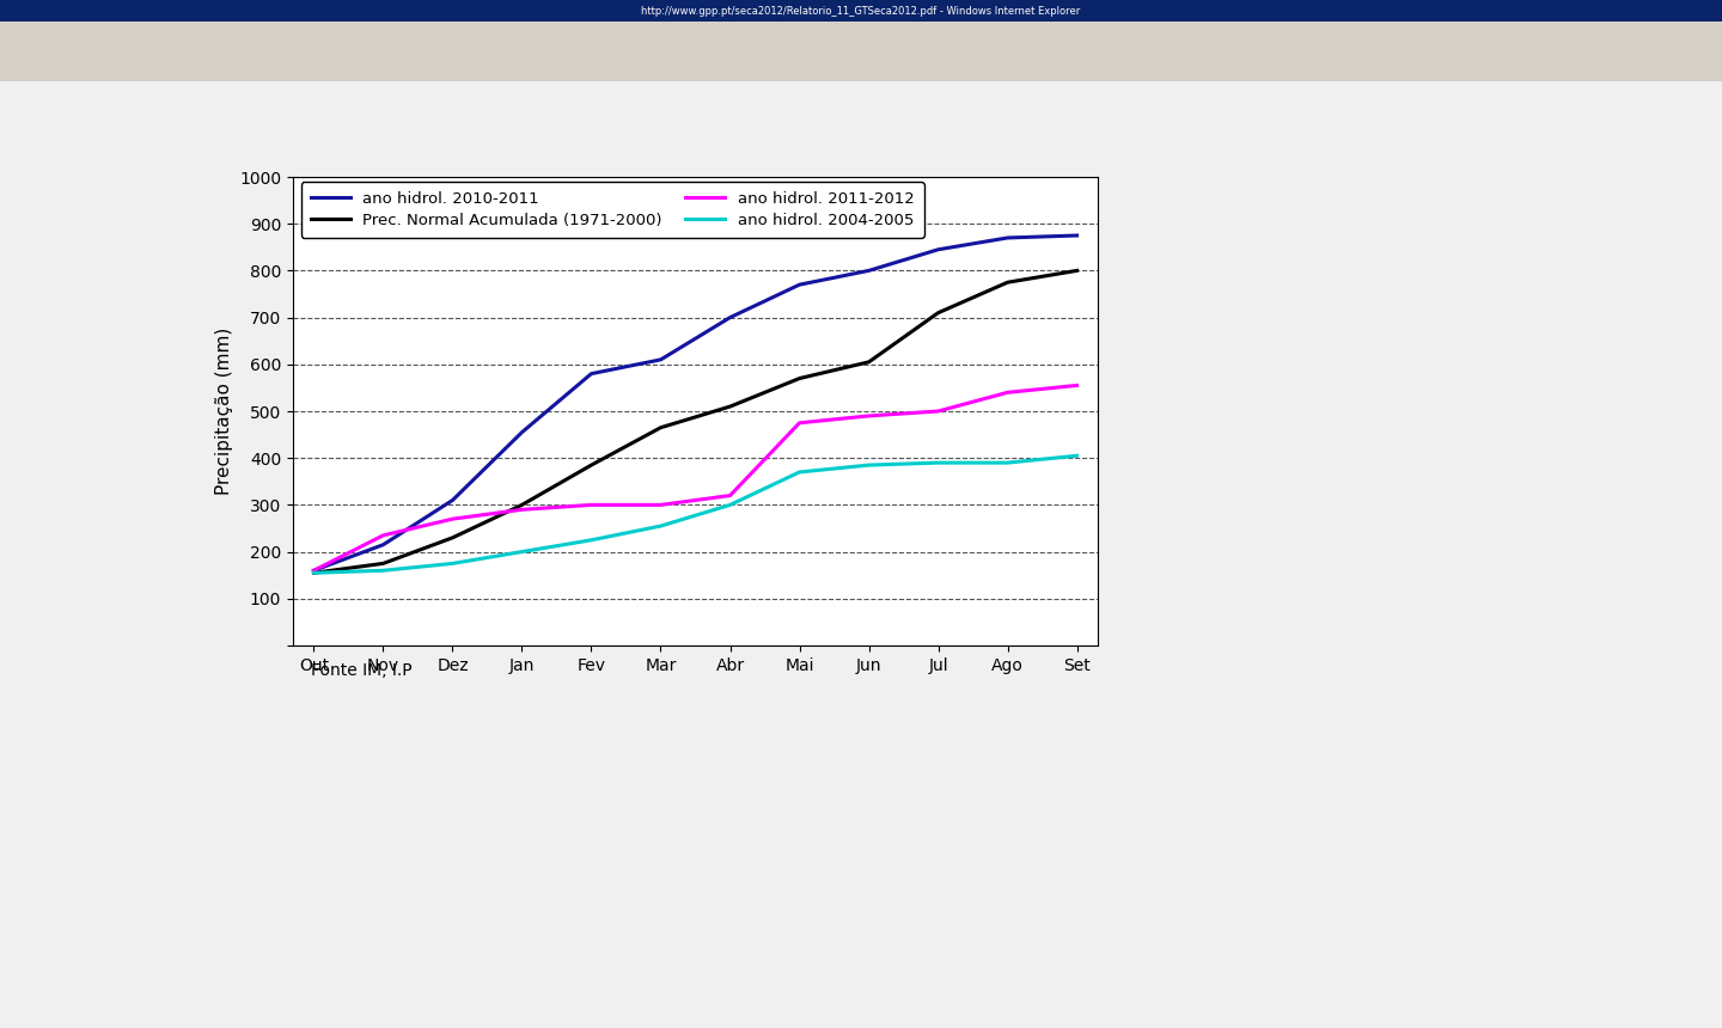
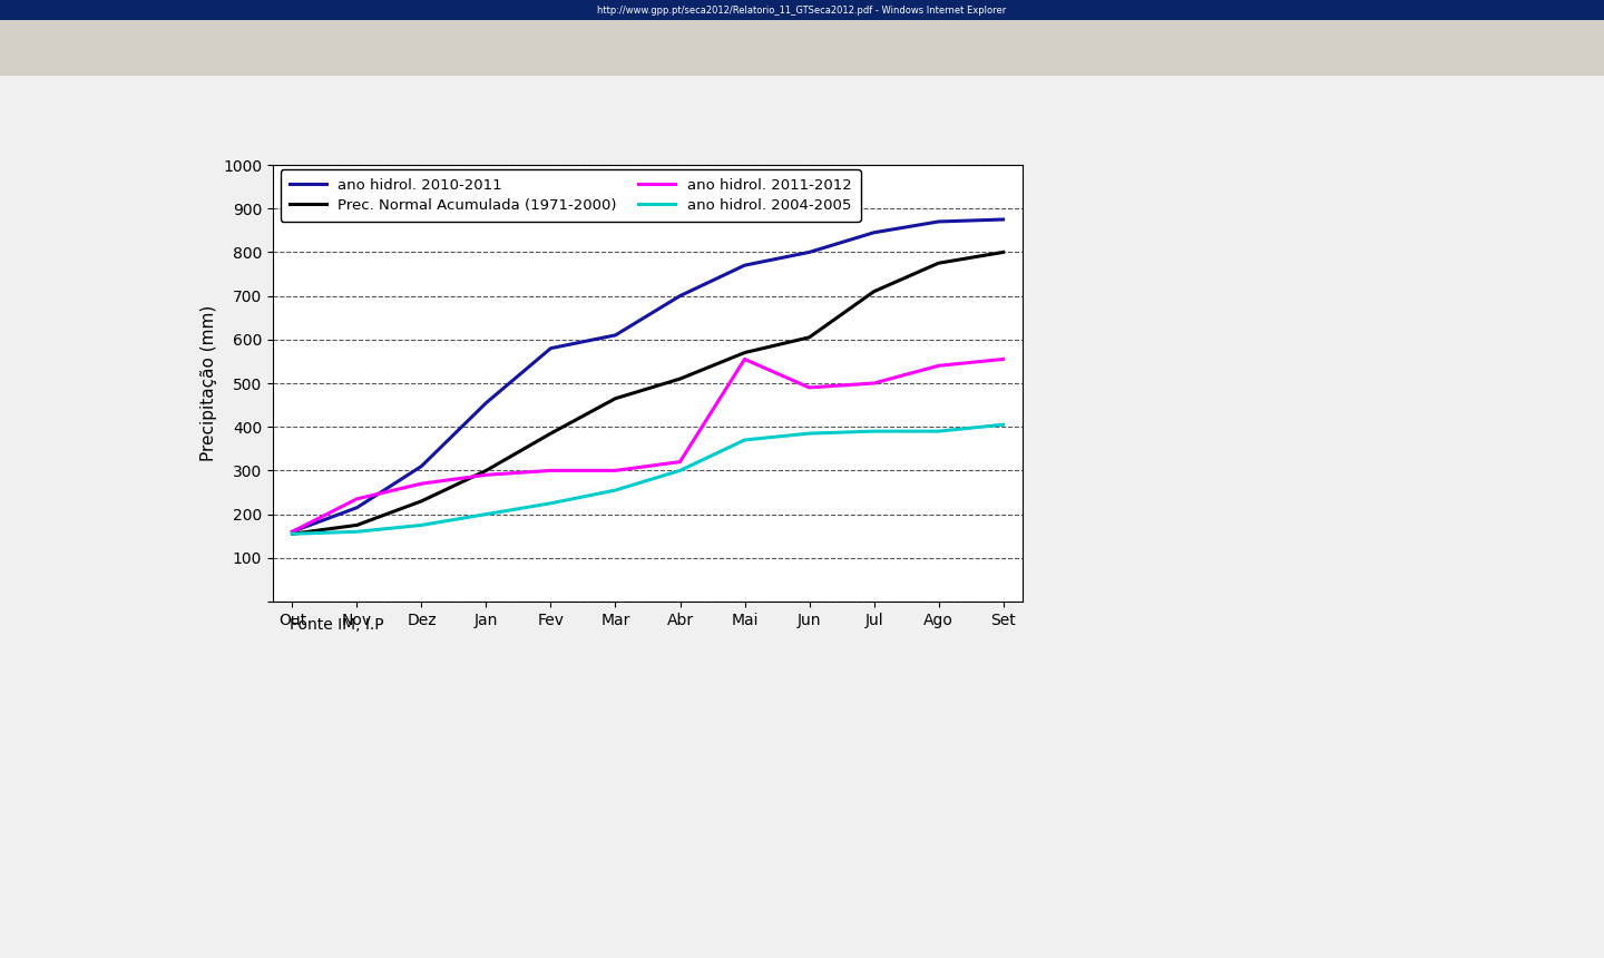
ano hidrol. 2011-2012/Mai: 475 -> 555
